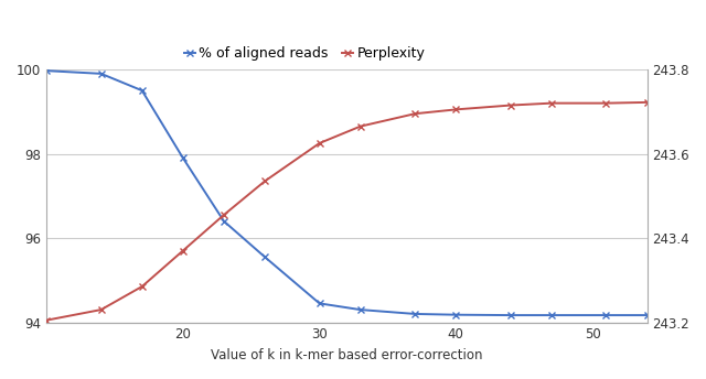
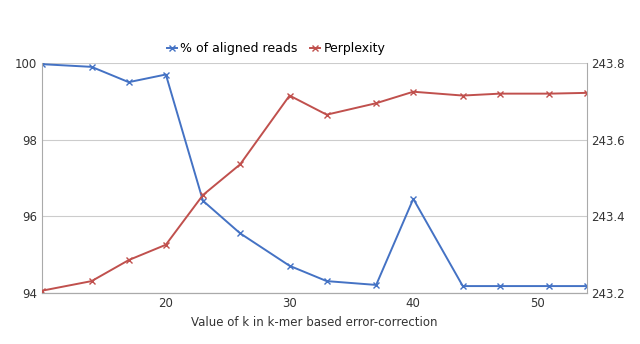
% of aligned reads/20: 97.90 -> 99.70
Perplexity/20: 243.370 -> 243.325
% of aligned reads/30: 94.45 -> 94.70
Perplexity/30: 243.625 -> 243.715
% of aligned reads/40: 94.18 -> 96.45
Perplexity/40: 243.705 -> 243.725
